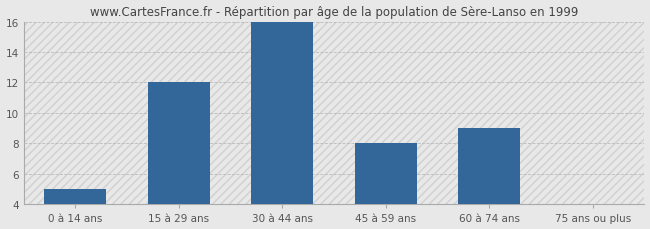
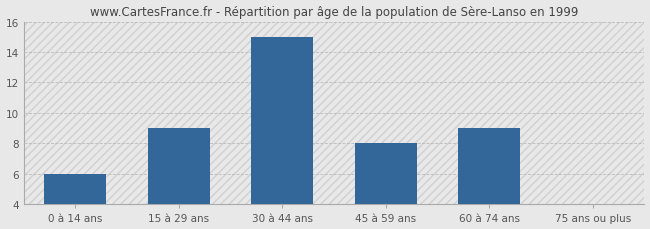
0 à 14 ans: 5 -> 6
15 à 29 ans: 12 -> 9
30 à 44 ans: 16 -> 15
